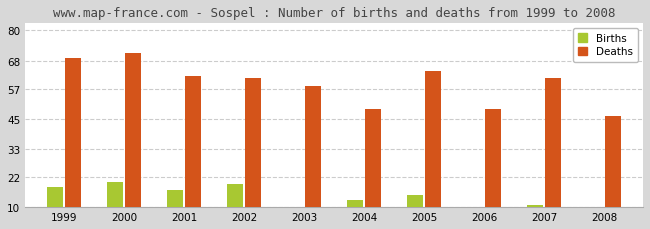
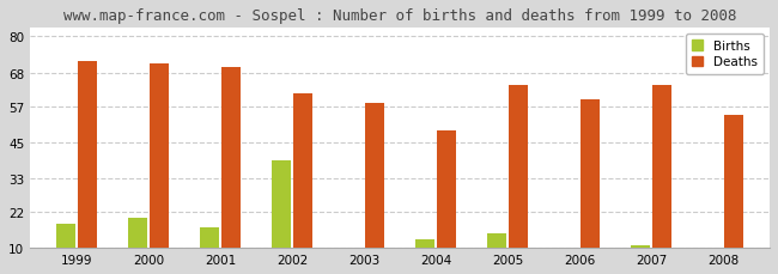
Deaths/1999: 69 -> 72
Deaths/2001: 62 -> 70
Births/2002: 19 -> 39
Deaths/2006: 49 -> 59
Deaths/2007: 61 -> 64
Deaths/2008: 46 -> 54
